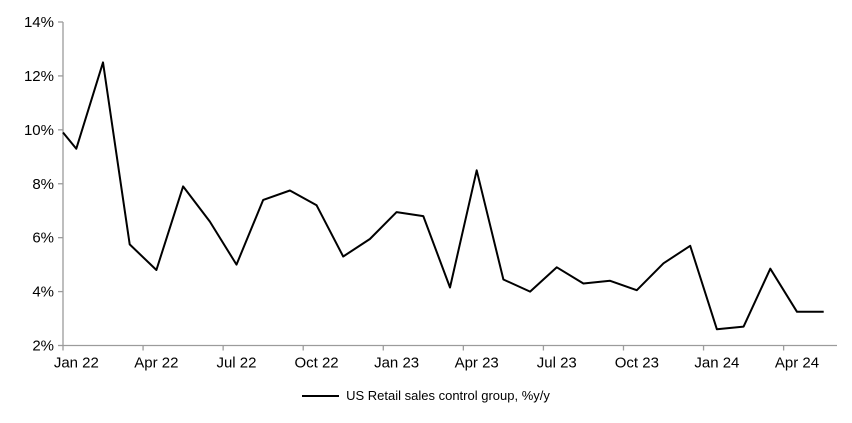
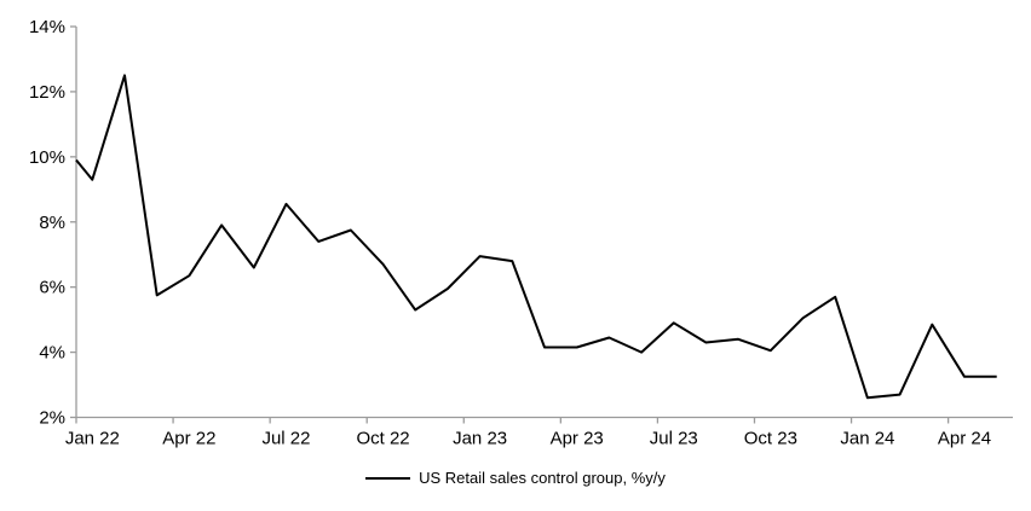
Apr 22: 4.8% -> 6.3%
Jul 22: 5.0% -> 8.6%
Oct 22: 7.2% -> 6.7%
Apr 23: 8.5% -> 4.2%
